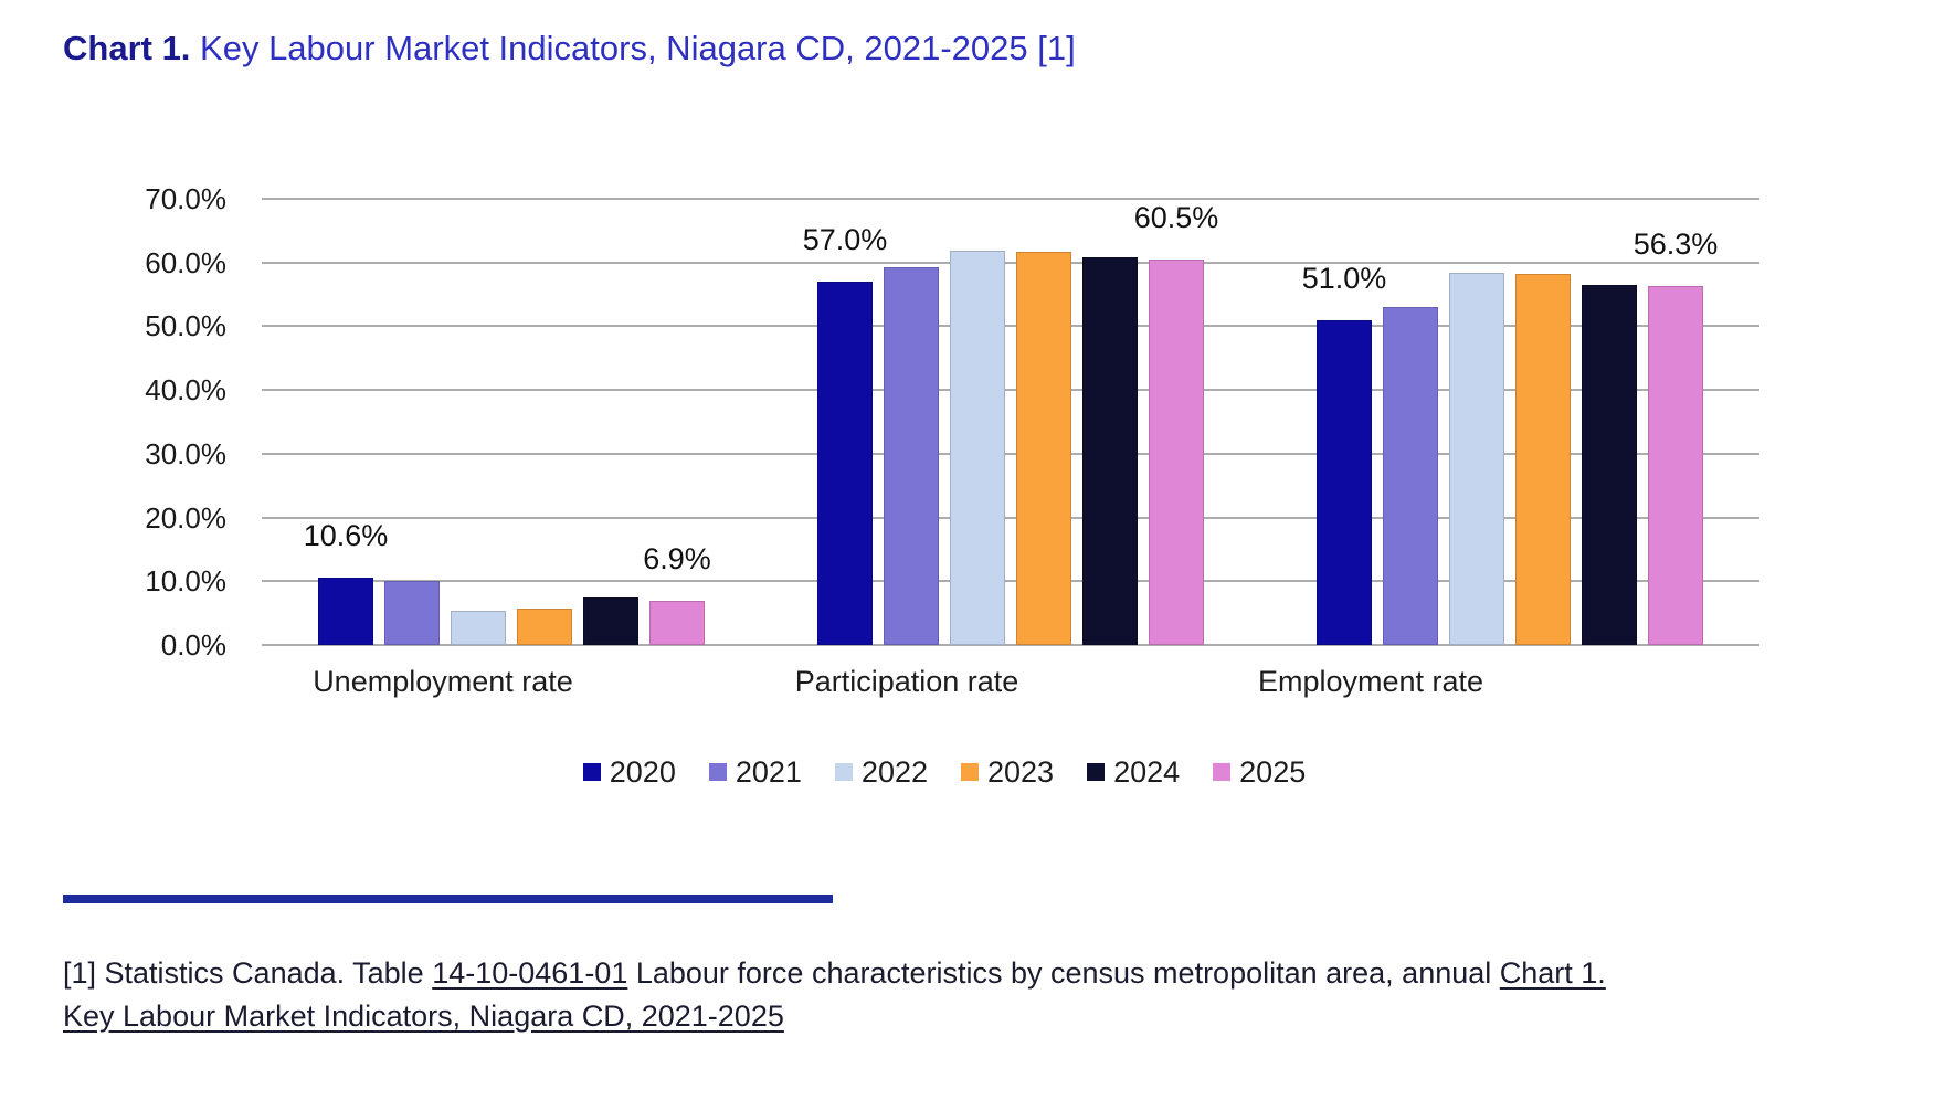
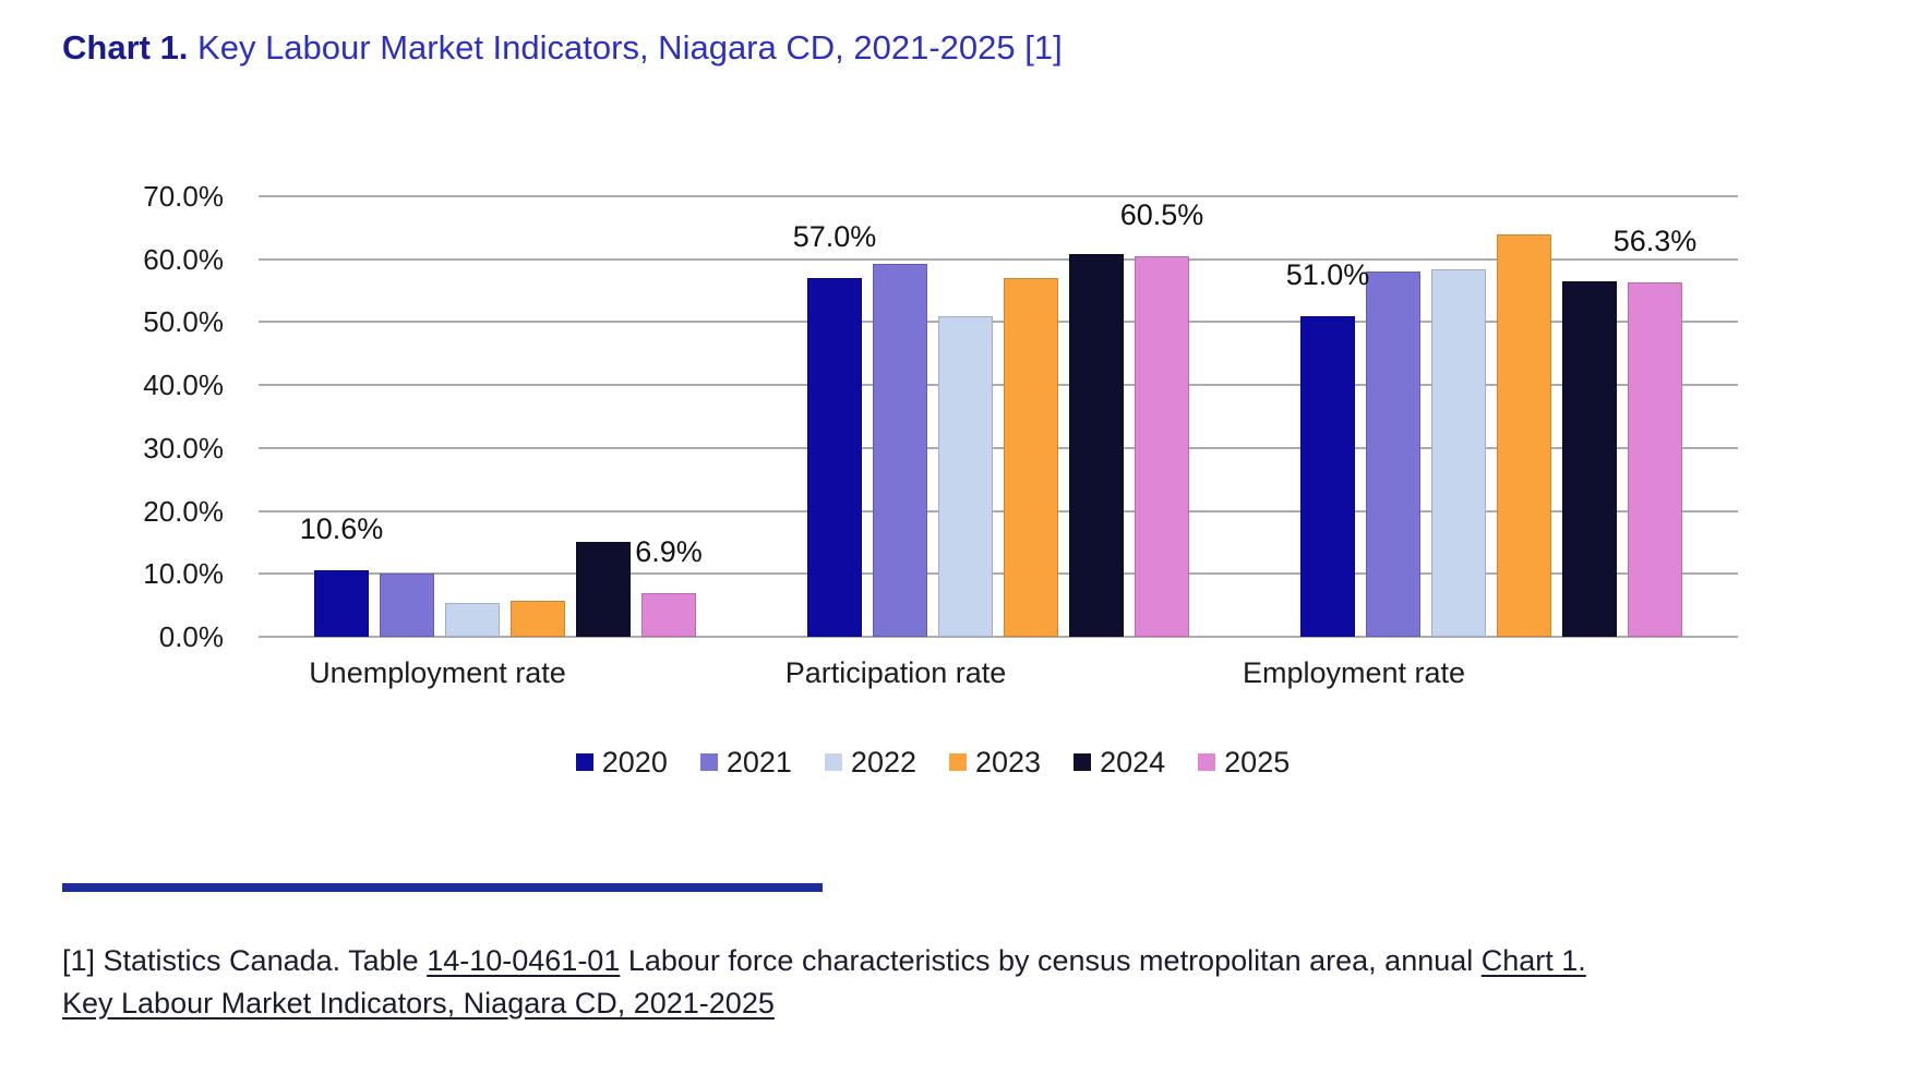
2024/Unemployment rate: 8% -> 15%
2022/Participation rate: 62% -> 51%
2023/Participation rate: 62% -> 57%
2021/Employment rate: 53% -> 58%
2023/Employment rate: 58% -> 64%
